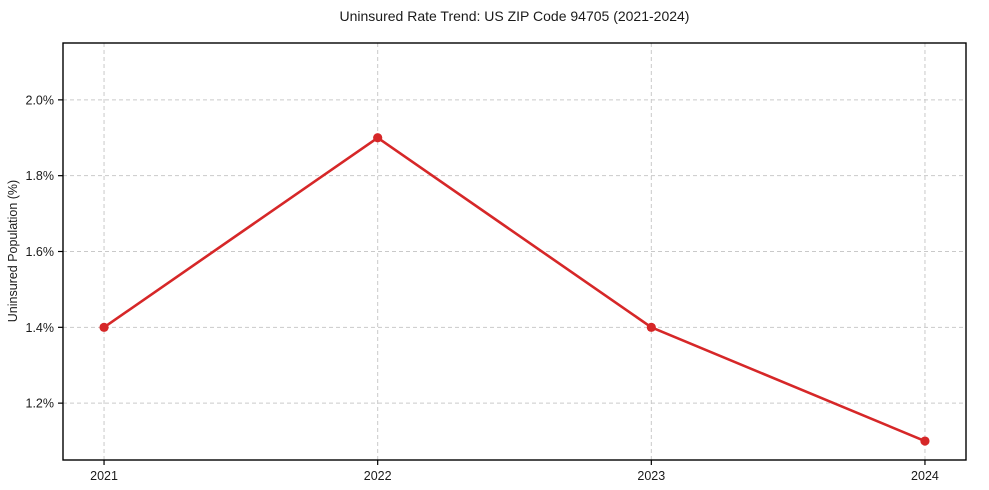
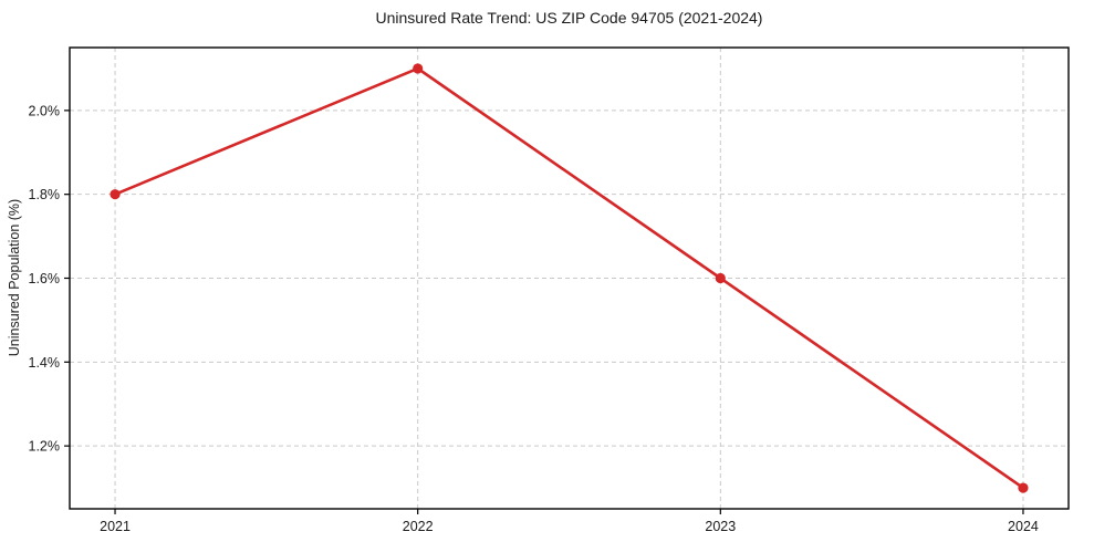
2021: 1.4% -> 1.8%
2022: 1.9% -> 2.1%
2023: 1.4% -> 1.6%
